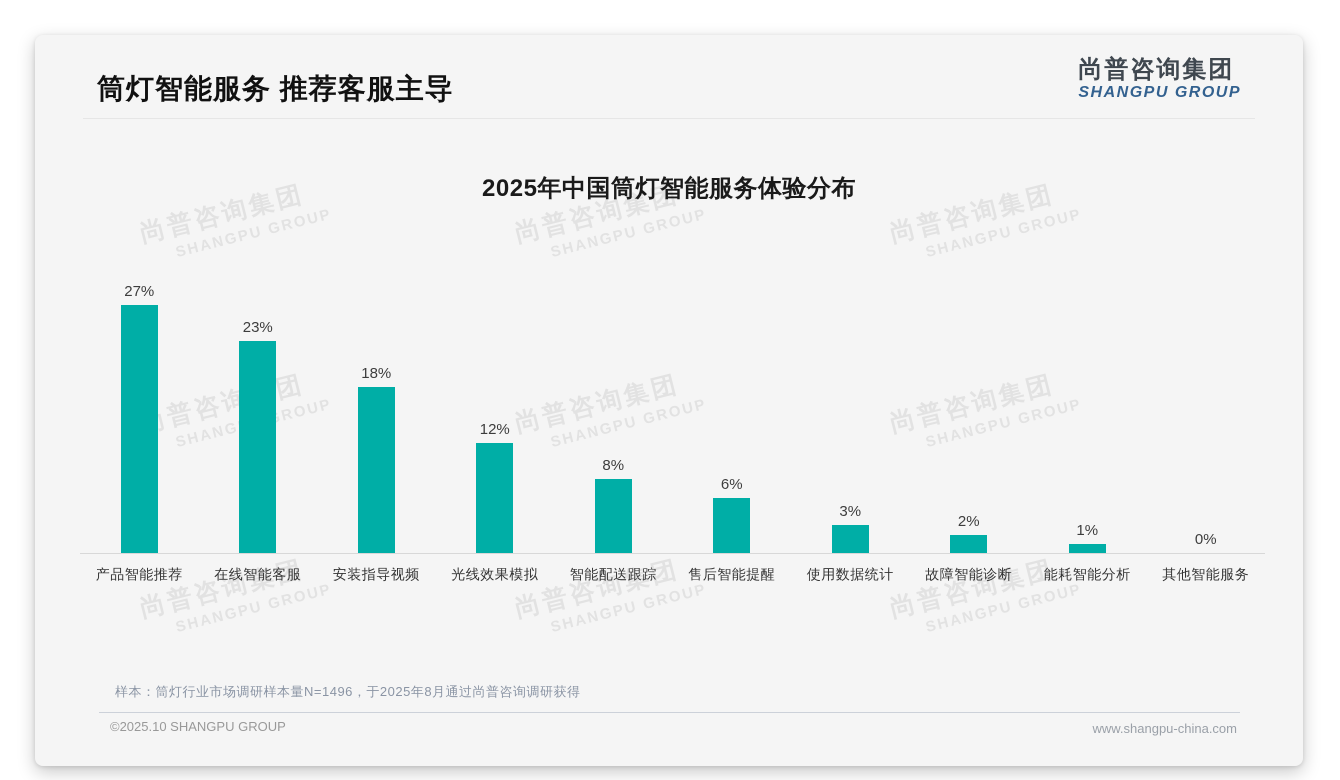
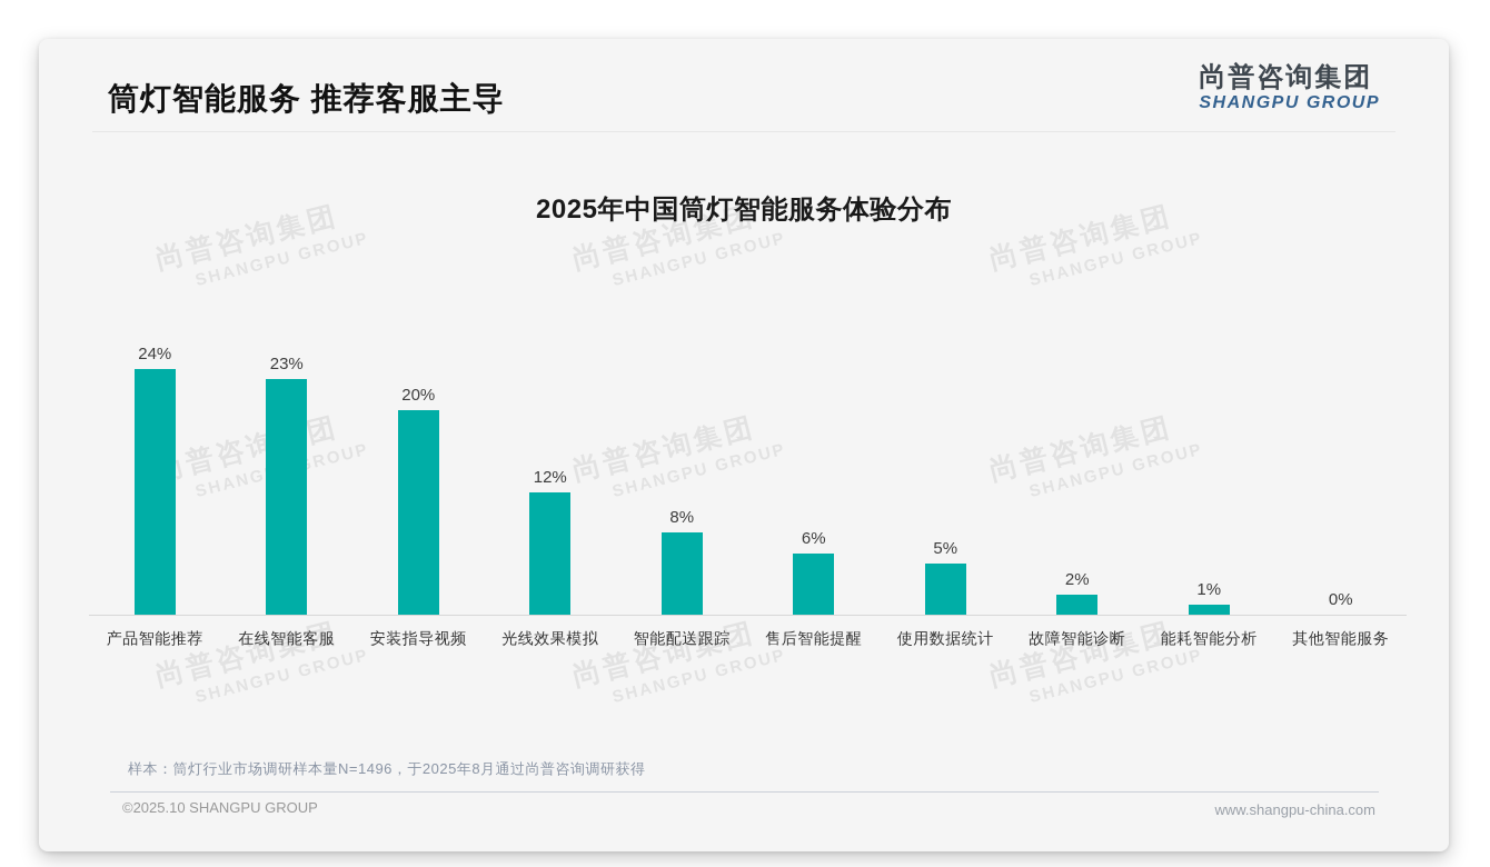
产品智能推荐: 27% -> 24%
安装指导视频: 18% -> 20%
使用数据统计: 3% -> 5%
